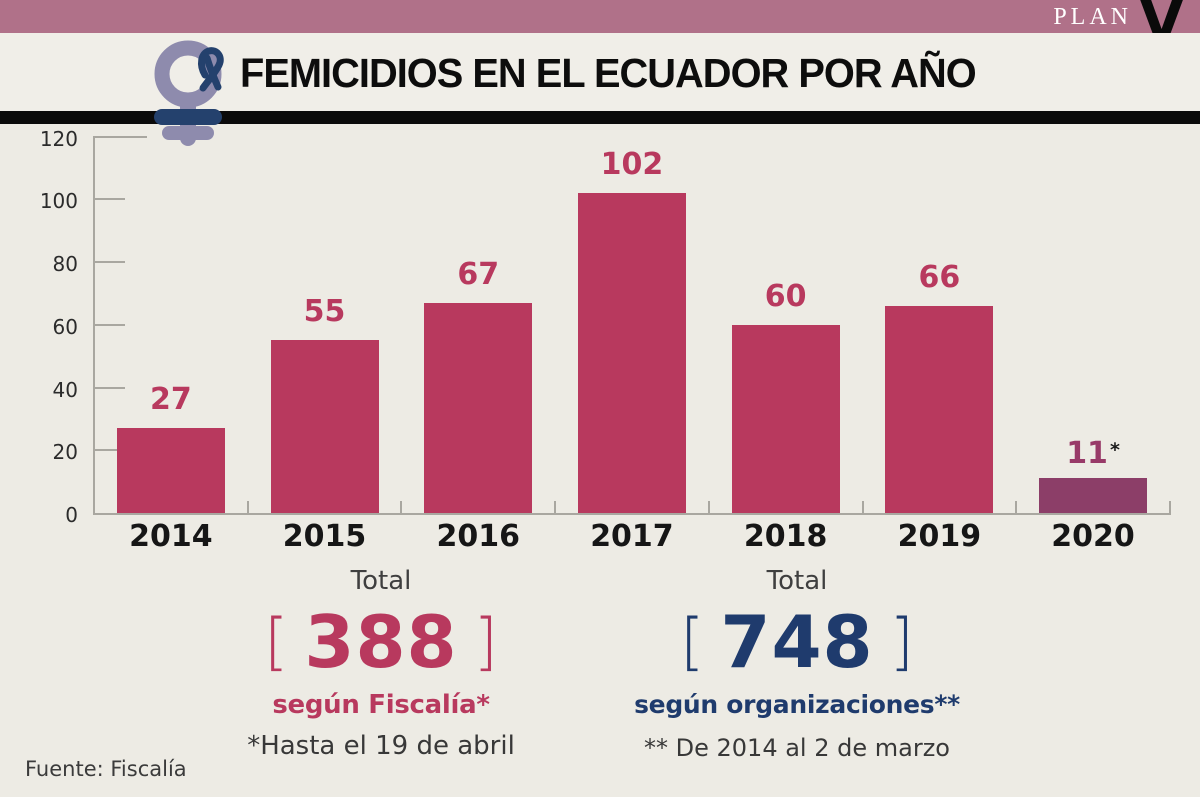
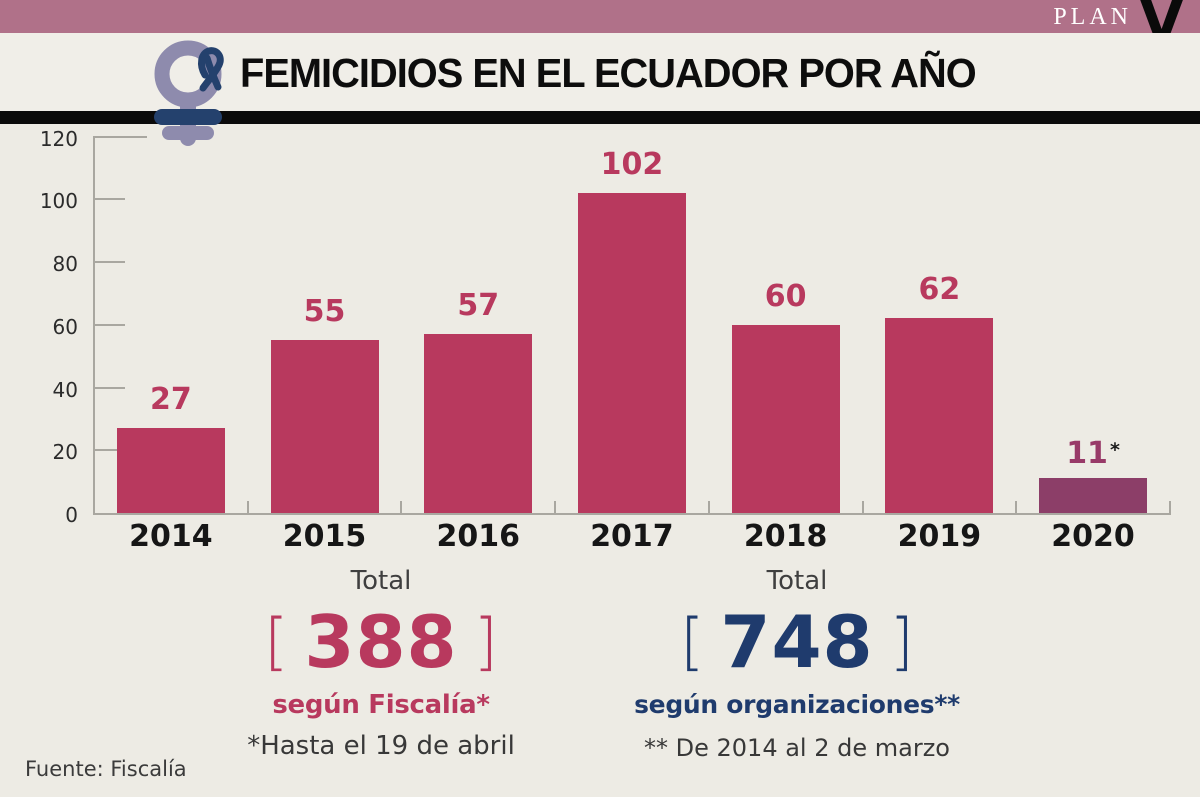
2016: 67 -> 57
2019: 66 -> 62
